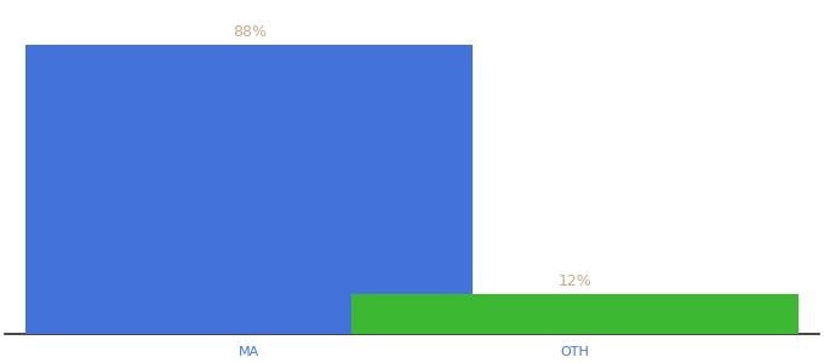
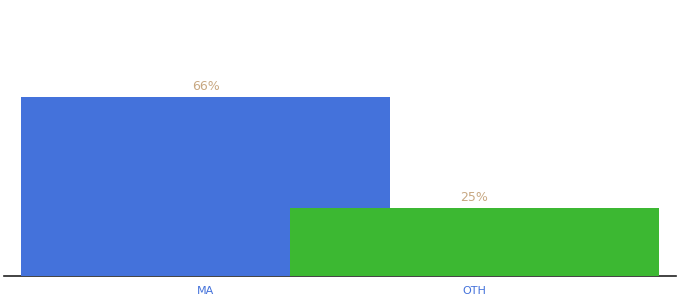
MA: 88% -> 66%
OTH: 12% -> 25%
